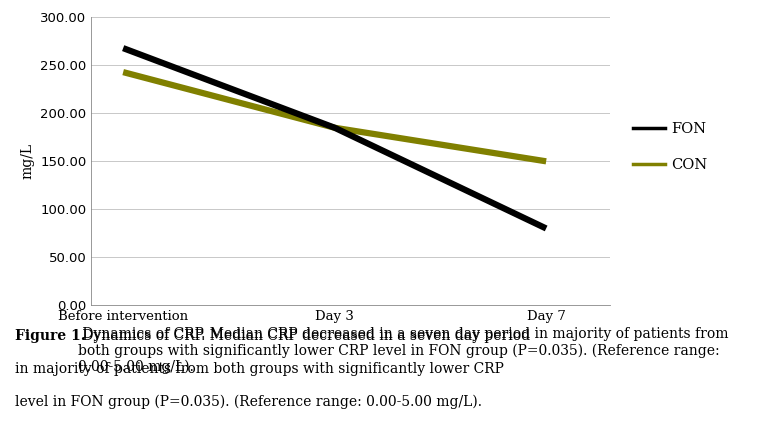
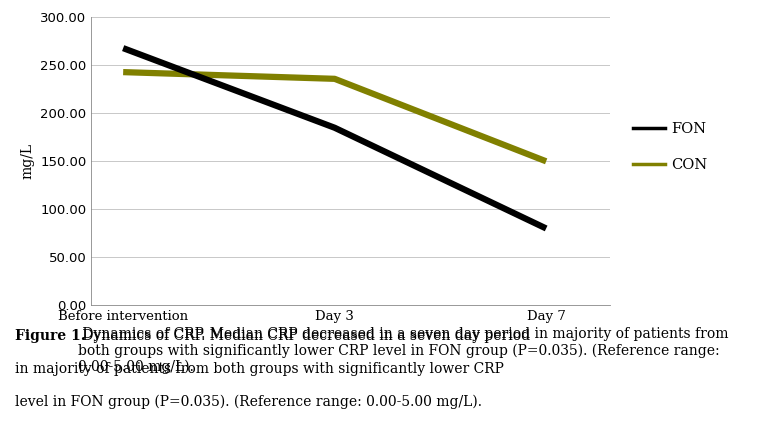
CON/Day 3: 185 -> 236
